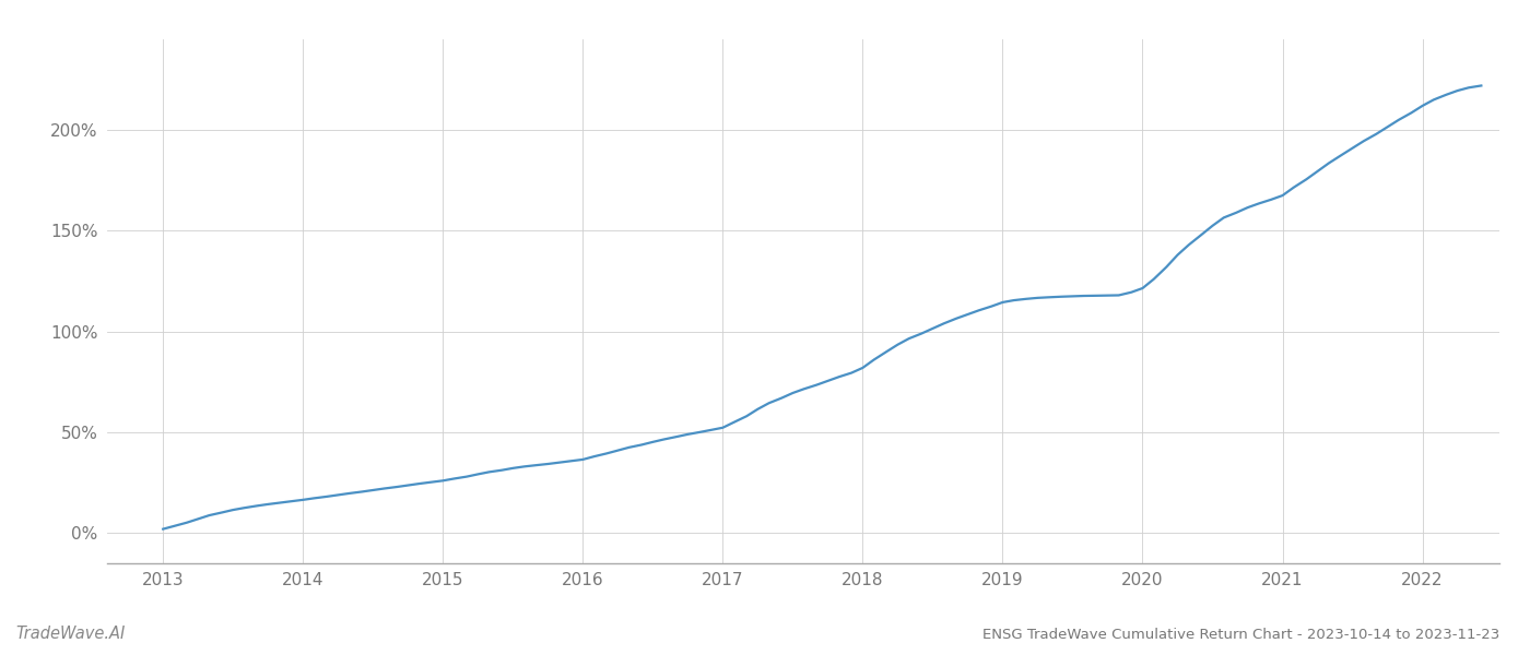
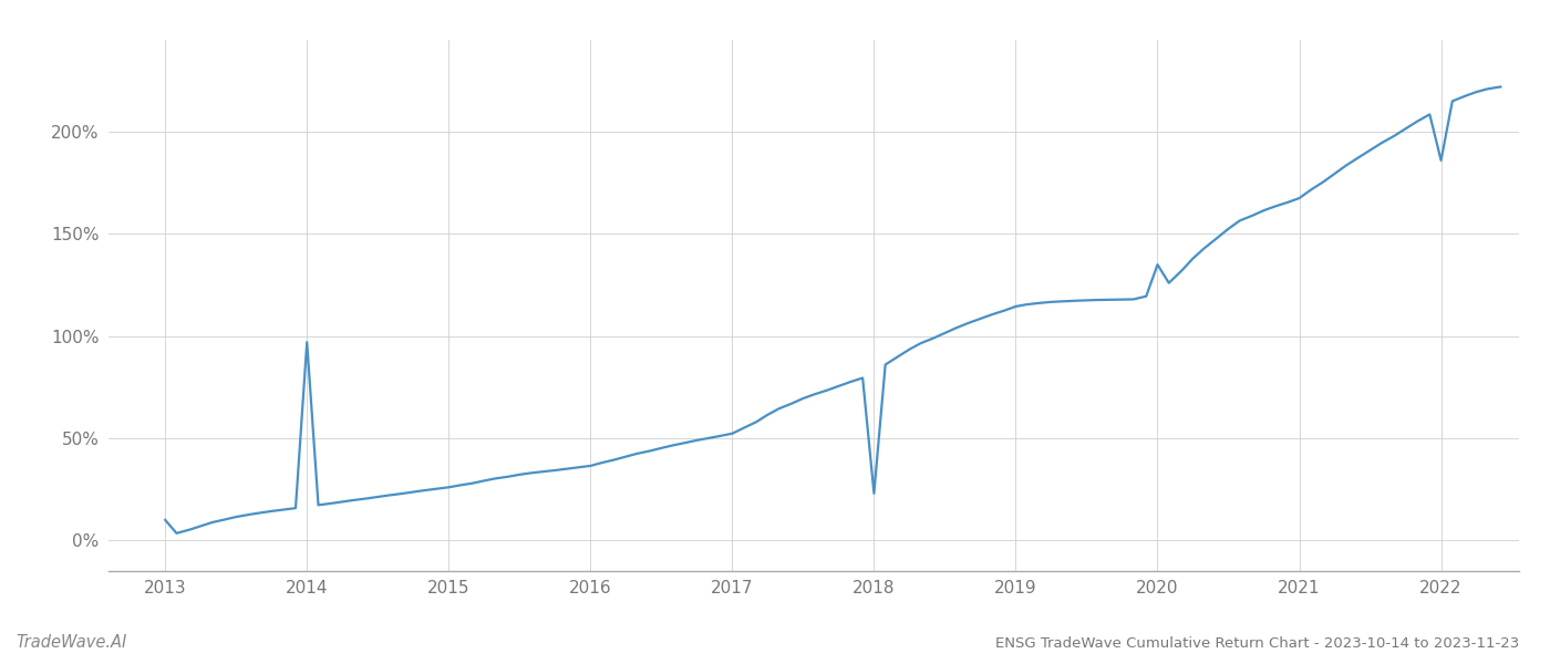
2013: 2% -> 10%
2014: 16% -> 97%
2018: 82% -> 23%
2020: 122% -> 135%
2022: 212% -> 186%
